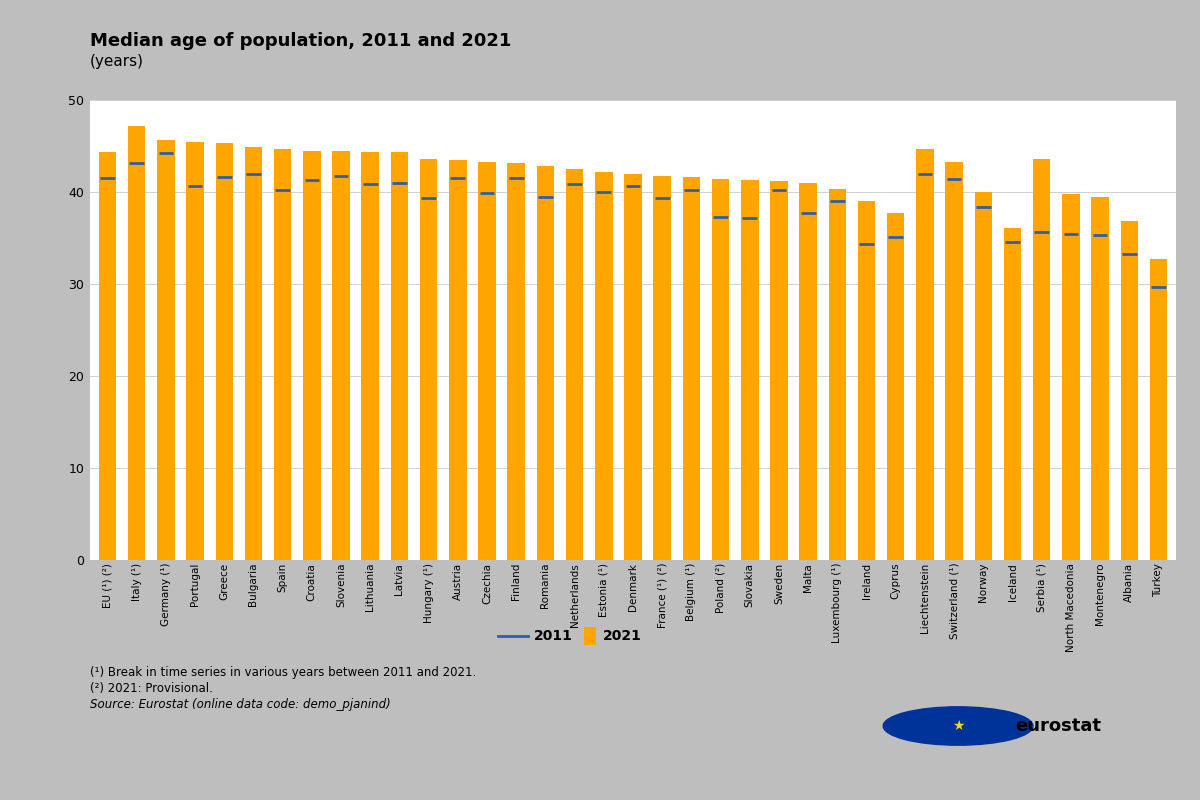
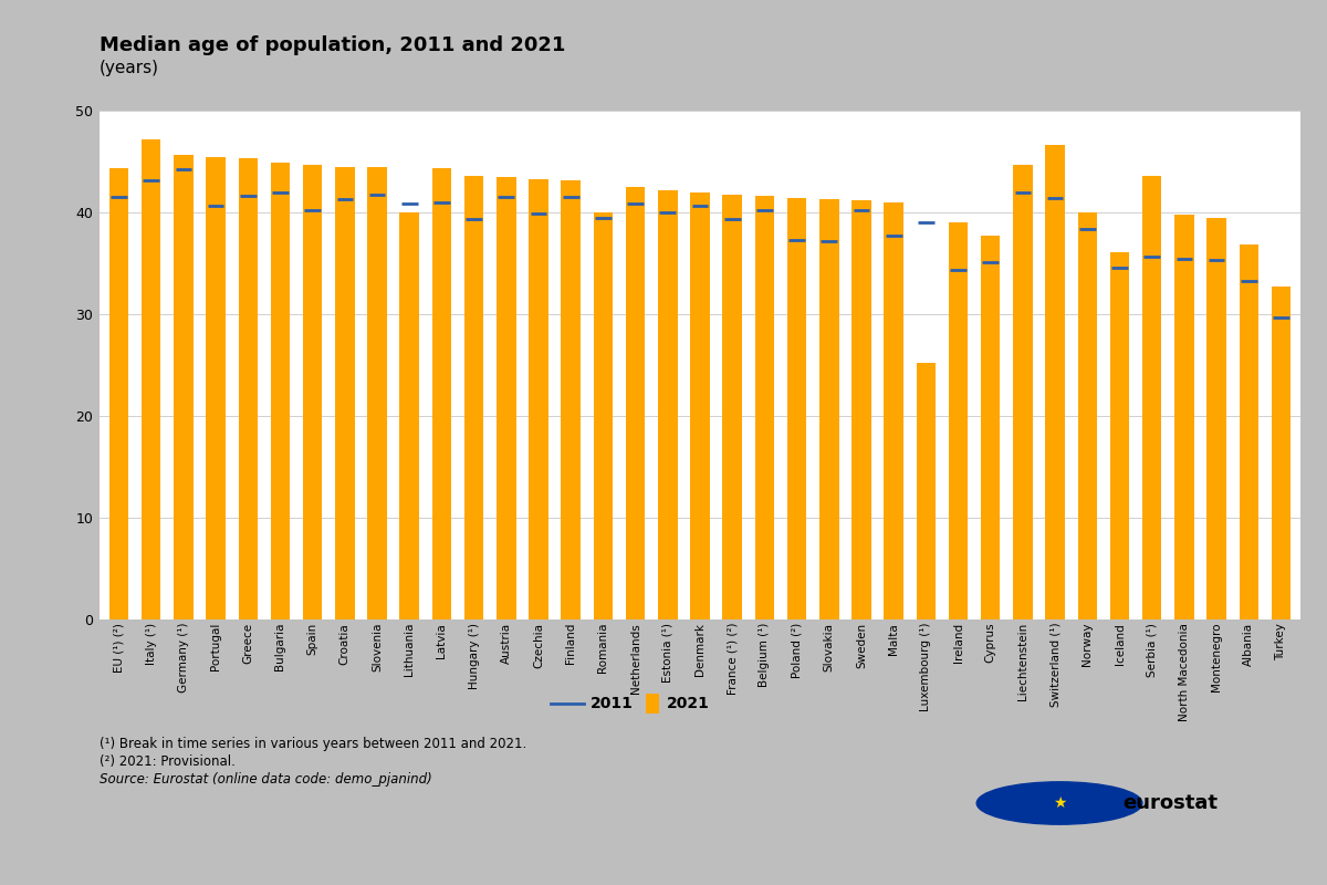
Lithuania: 44.3 -> 40.0
Romania: 42.8 -> 40.0
Luxembourg (¹): 40.3 -> 25.2
Switzerland (¹): 43.3 -> 46.6
